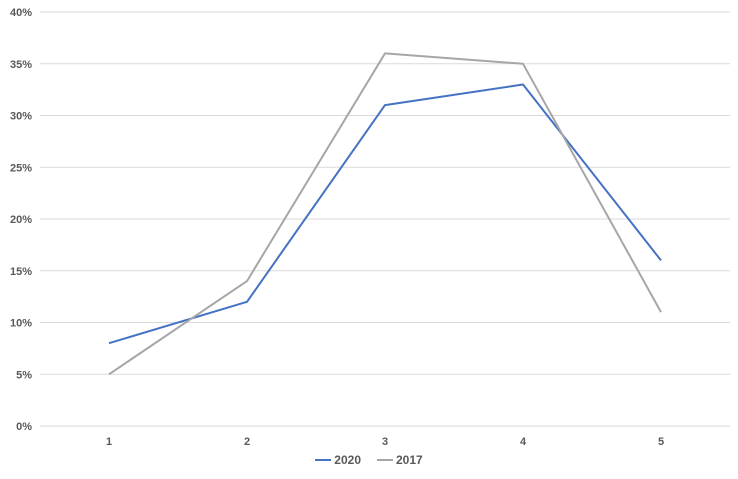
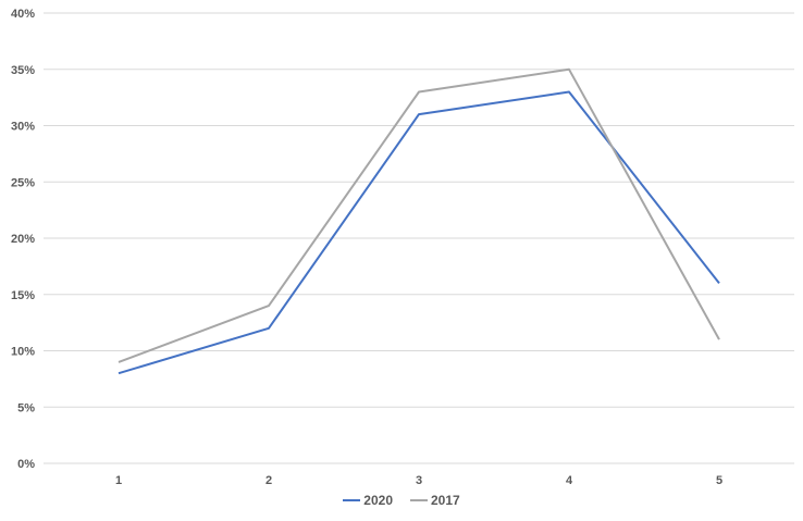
2017/1: 5% -> 9%
2017/3: 36% -> 33%
